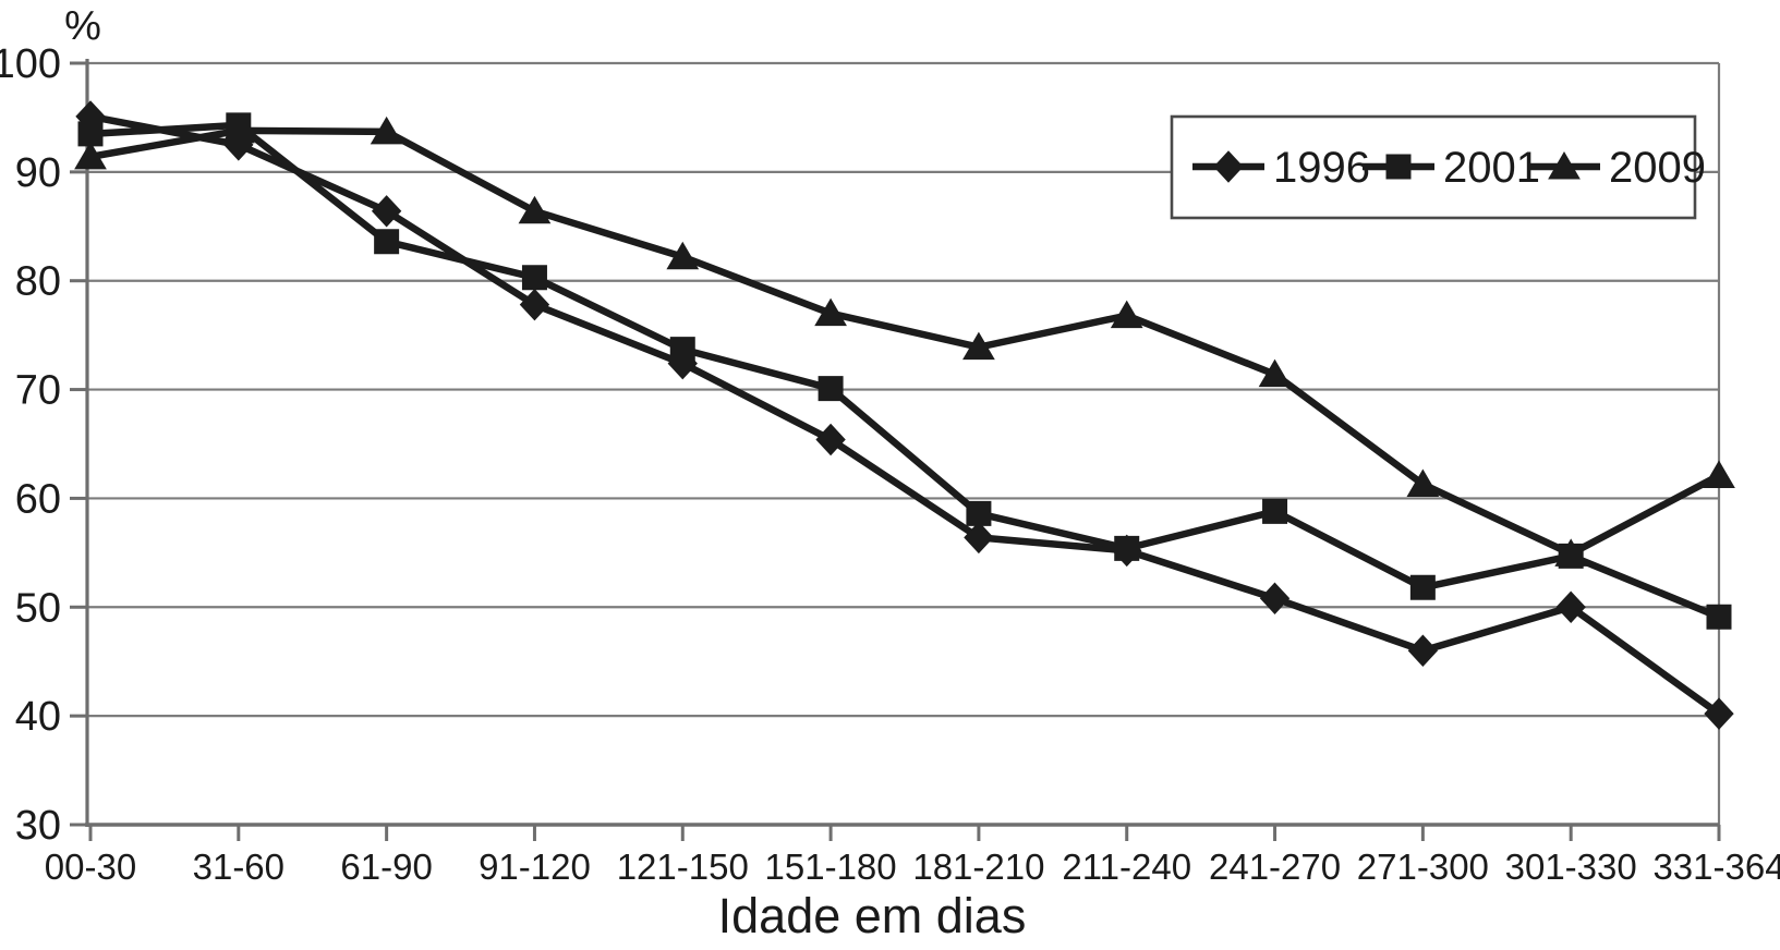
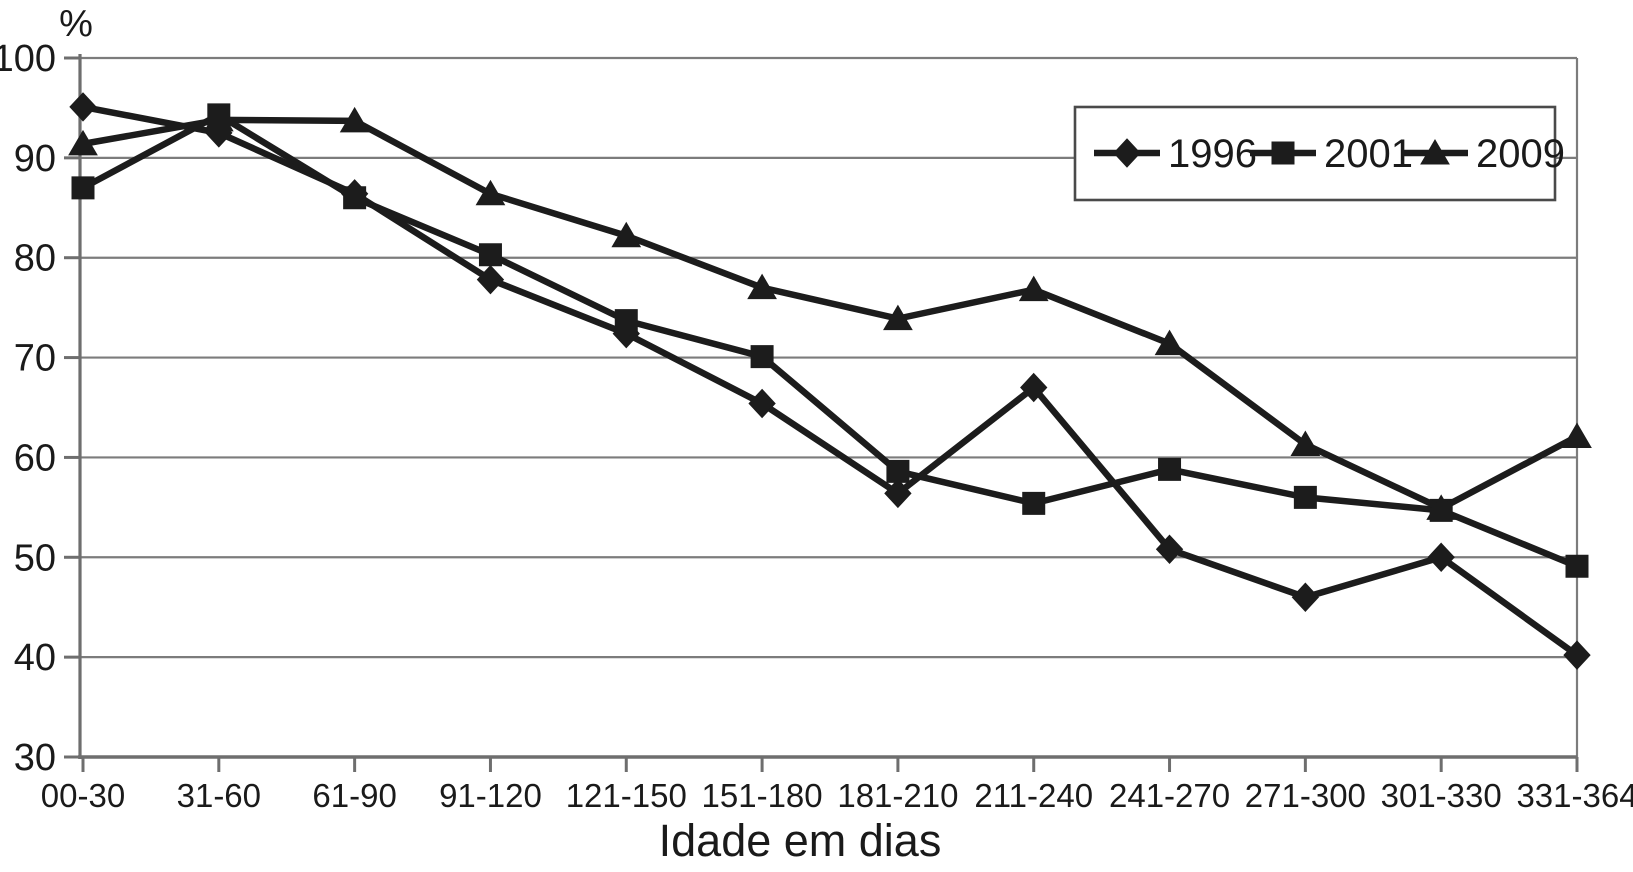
2001/00-30: 94 -> 87
2001/61-90: 84 -> 86
1996/211-240: 55 -> 67
2001/271-300: 52 -> 56
